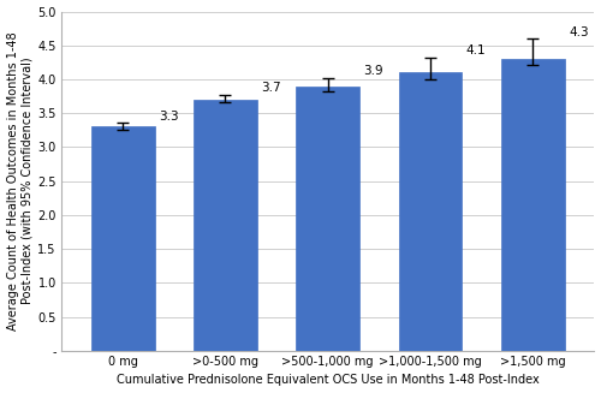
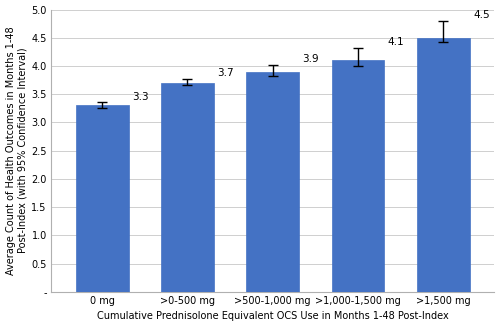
>1,500 mg: 4.3 -> 4.5
